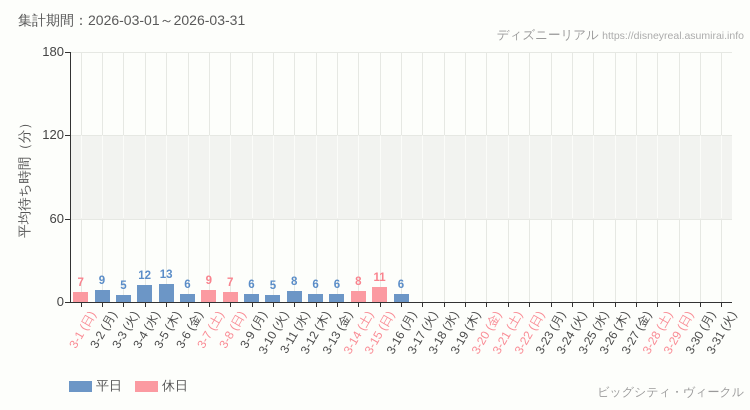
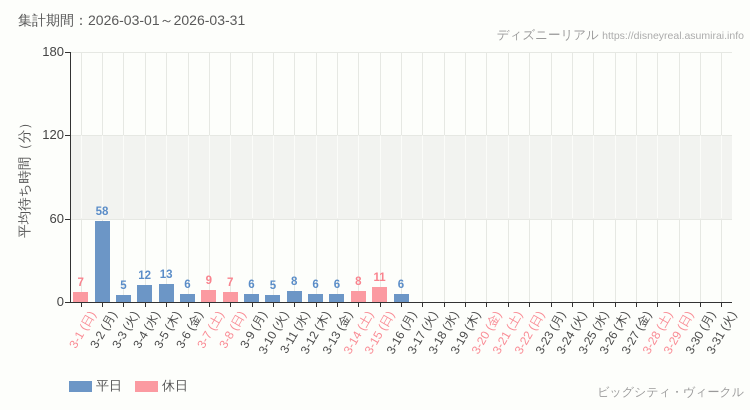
3-2 (月): 9 -> 58
